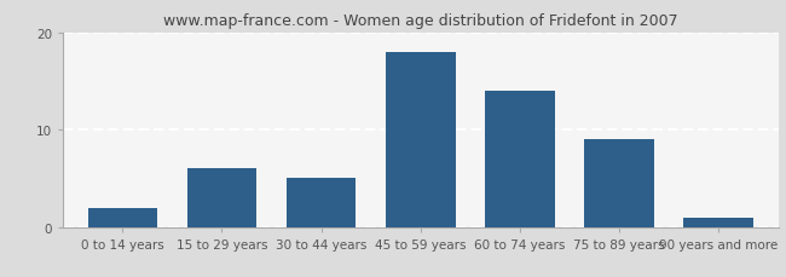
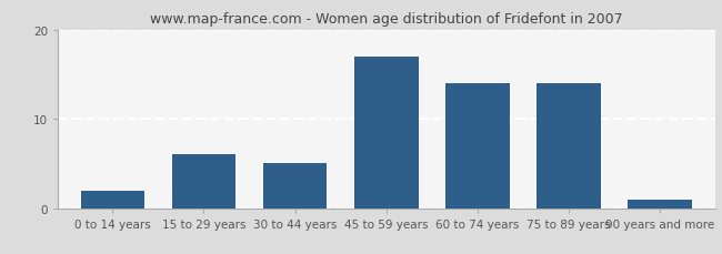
45 to 59 years: 18 -> 17
75 to 89 years: 9 -> 14
